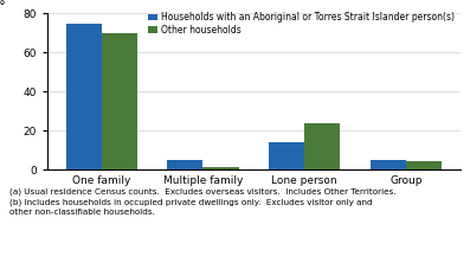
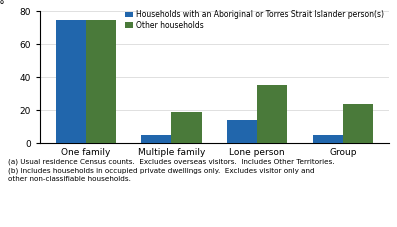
Other households/One family: 70 -> 75
Other households/Multiple family: 1 -> 19
Other households/Lone person: 24 -> 35
Other households/Group: 4 -> 24
